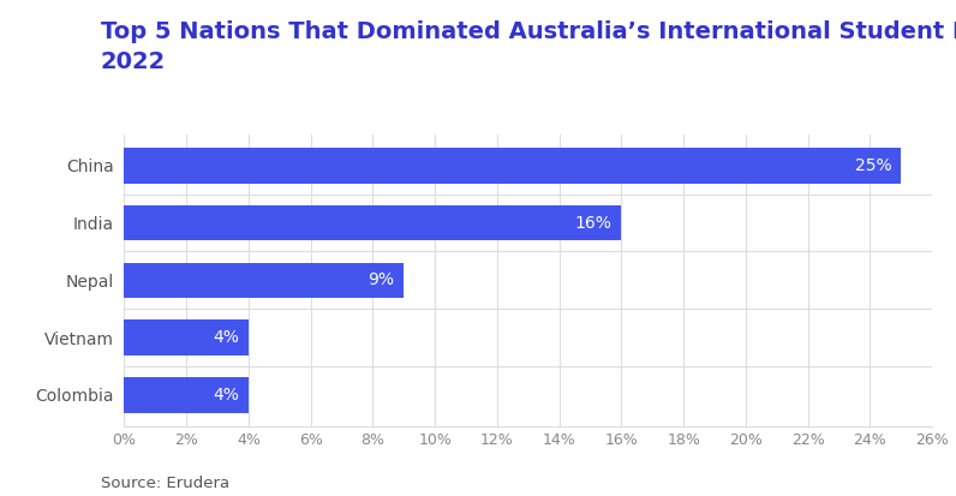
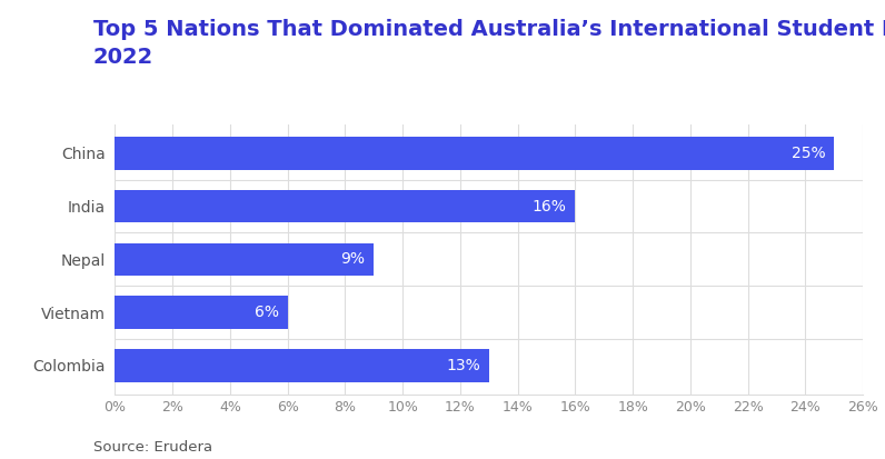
Vietnam: 4% -> 6%
Colombia: 4% -> 13%
